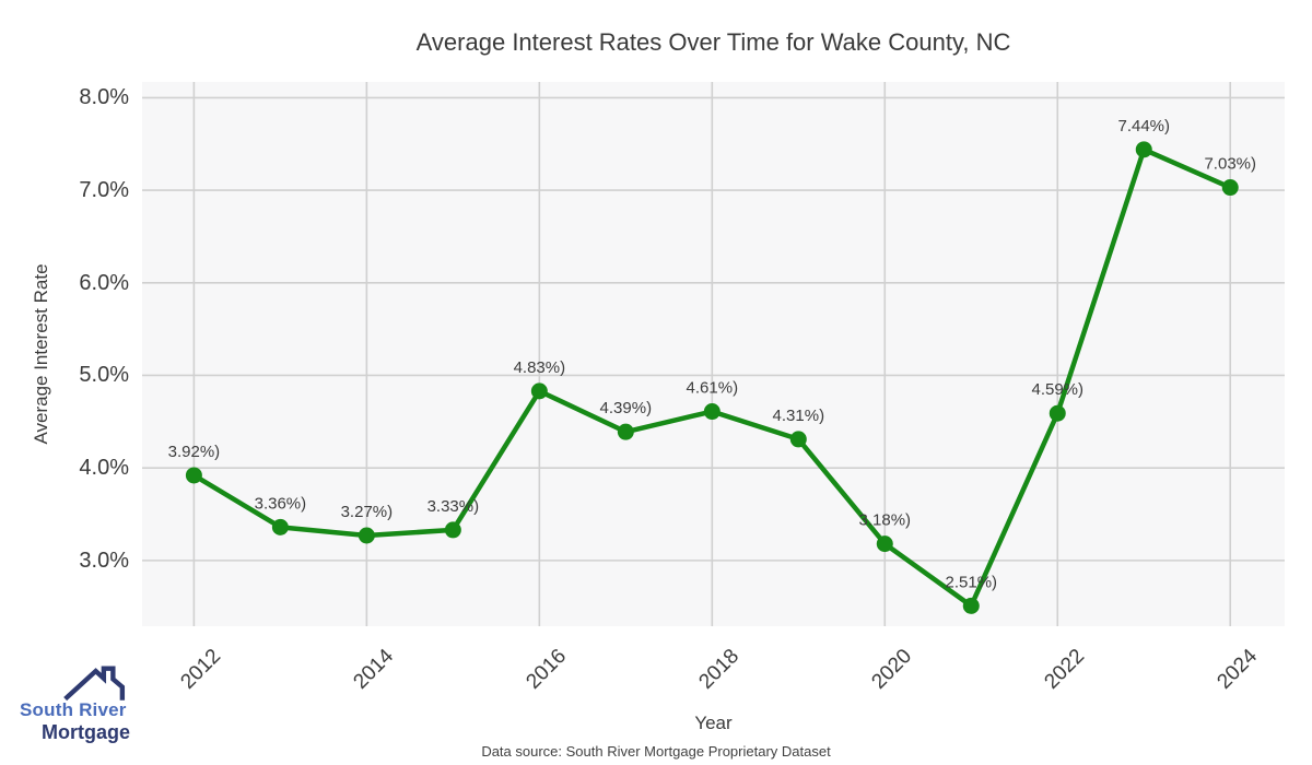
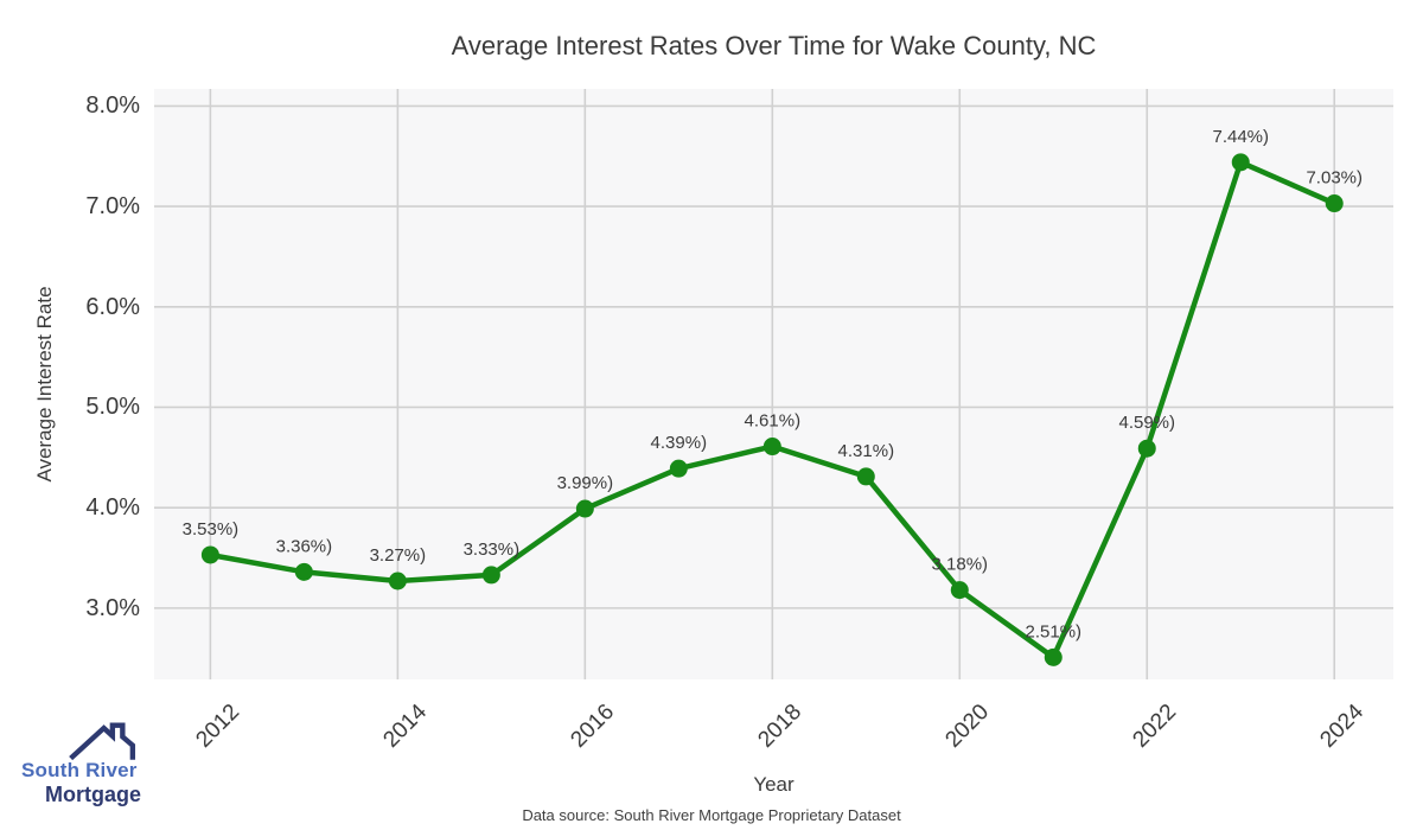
2012: 3.92% -> 3.53%
2016: 4.83% -> 3.99%
